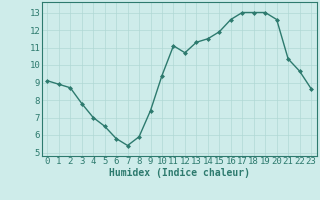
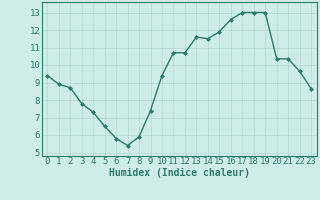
0: 9.1 -> 9.4
4: 7.0 -> 7.3
11: 11.1 -> 10.7
13: 11.3 -> 11.6
20: 12.6 -> 10.3
